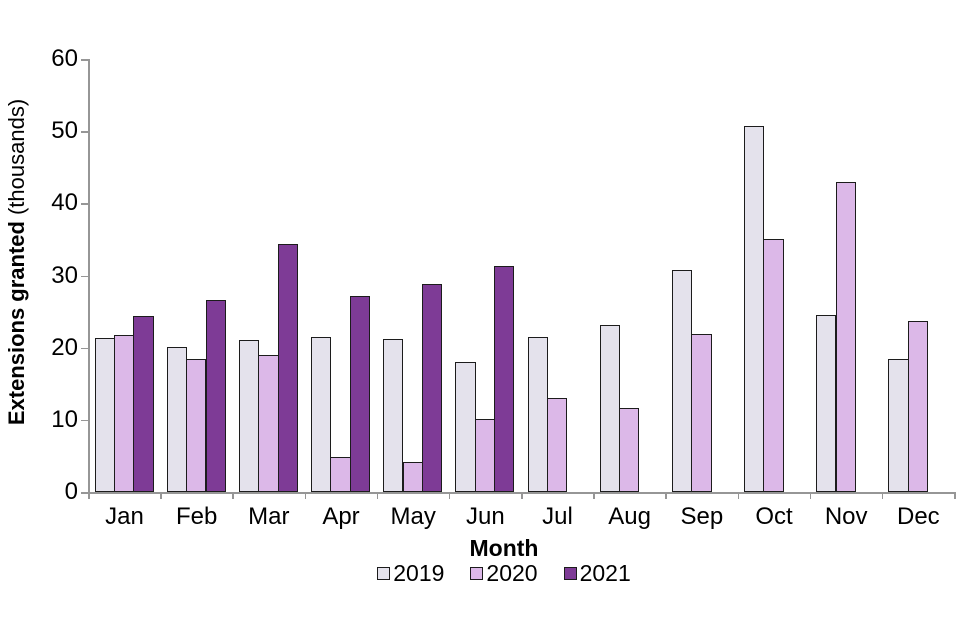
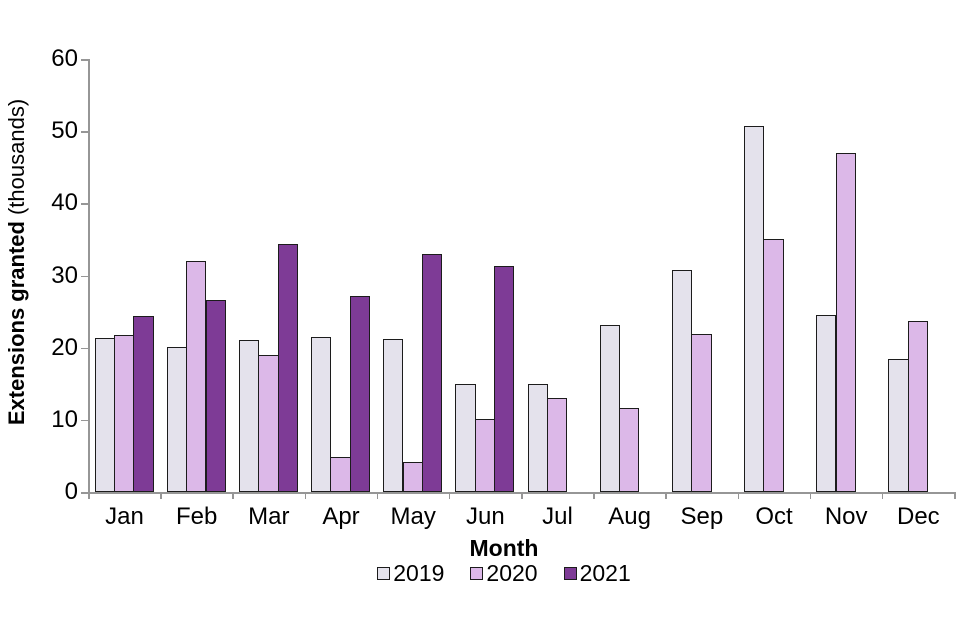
2020/Feb: 18 -> 32
2021/May: 29 -> 33
2019/Jun: 18 -> 15
2019/Jul: 22 -> 15
2020/Nov: 43 -> 47
